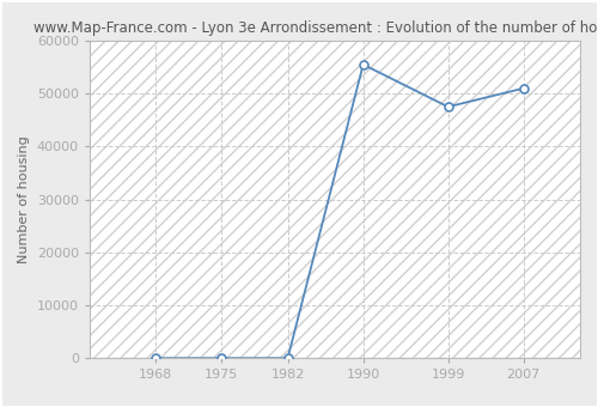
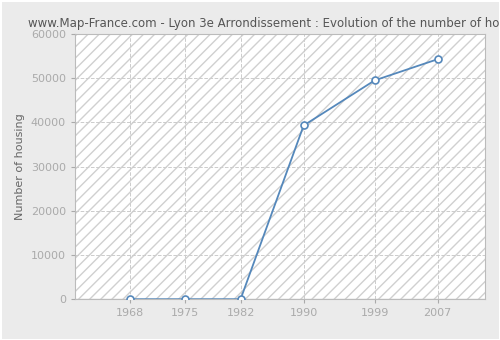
1990: 55500 -> 39300
1999: 47500 -> 49500
2007: 51000 -> 54300
